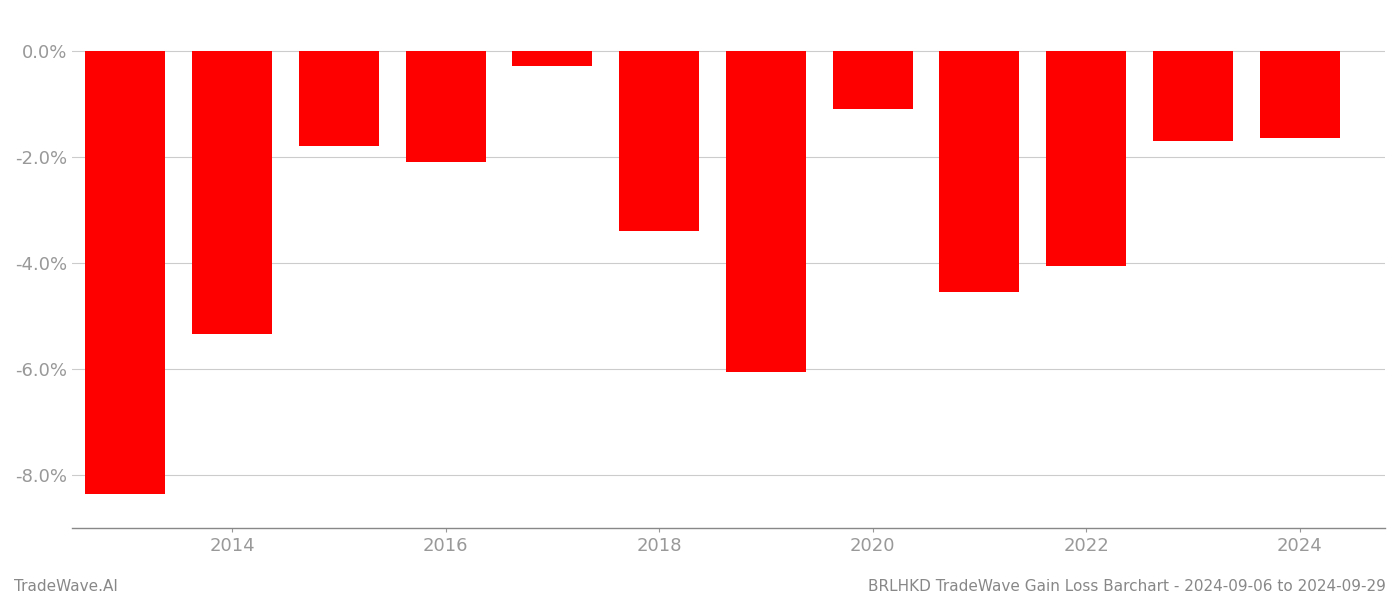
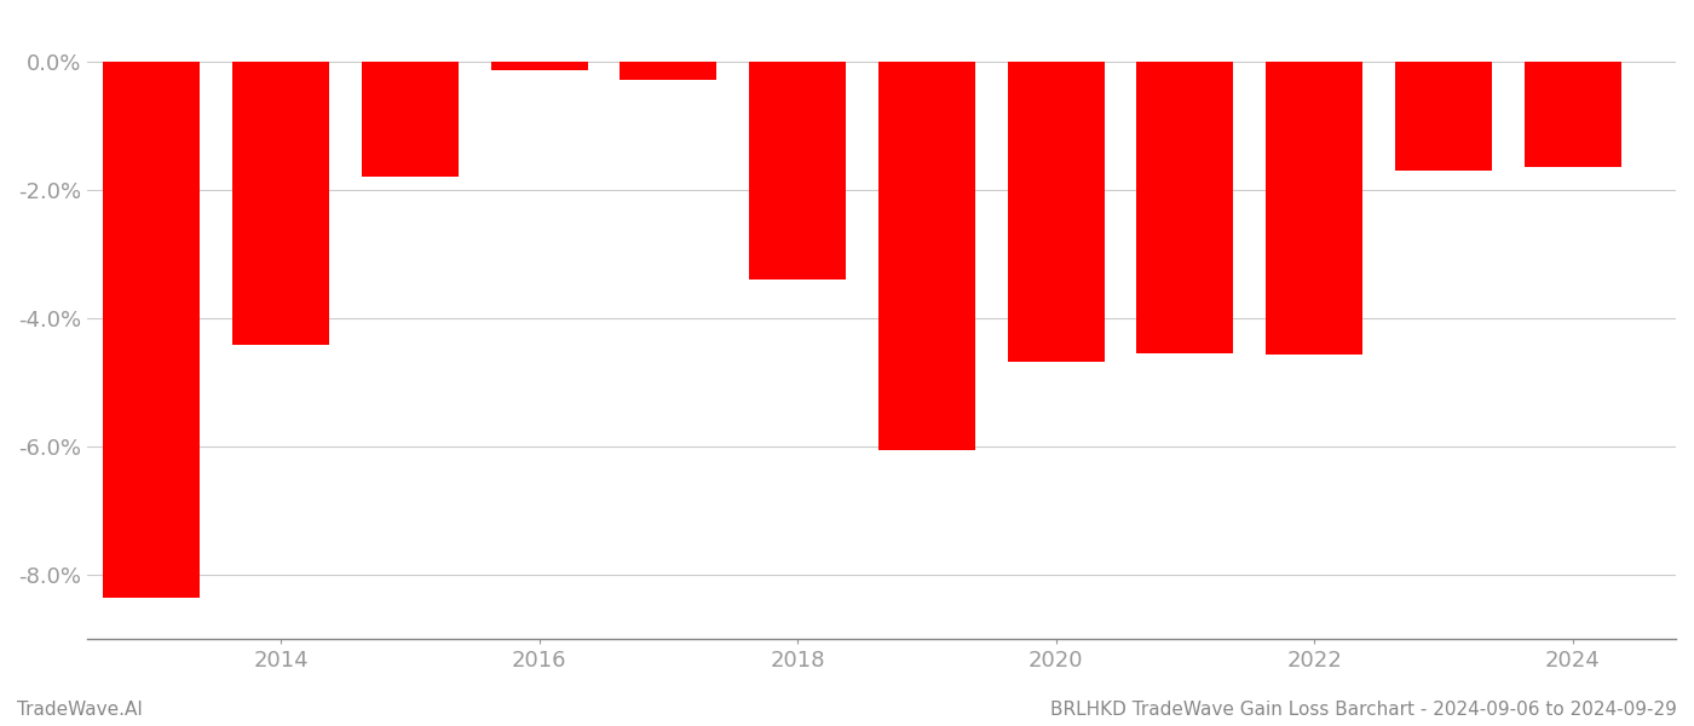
2014: -5.35% -> -4.42%
2016: -2.10% -> -0.14%
2020: -1.10% -> -4.68%
2022: -4.05% -> -4.56%
